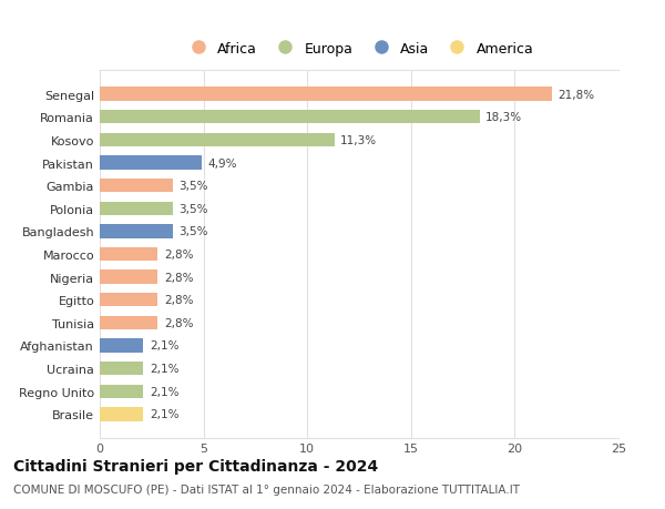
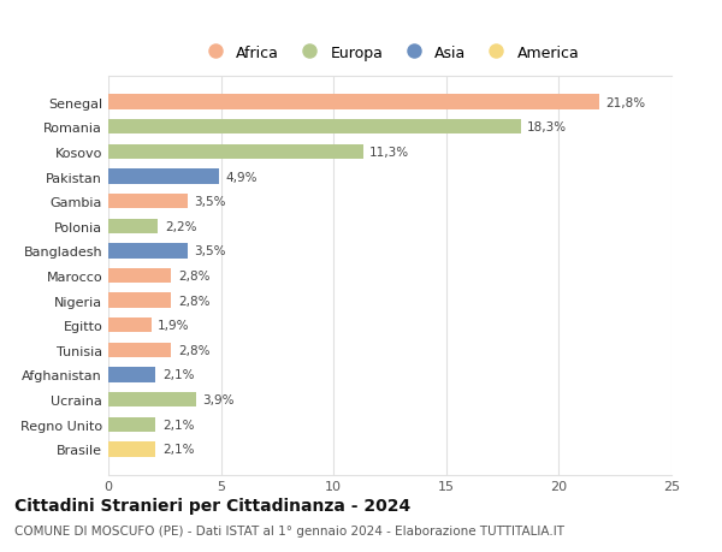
Polonia: 3,5% -> 2,2%
Egitto: 2,8% -> 1,9%
Ucraina: 2,1% -> 3,9%
